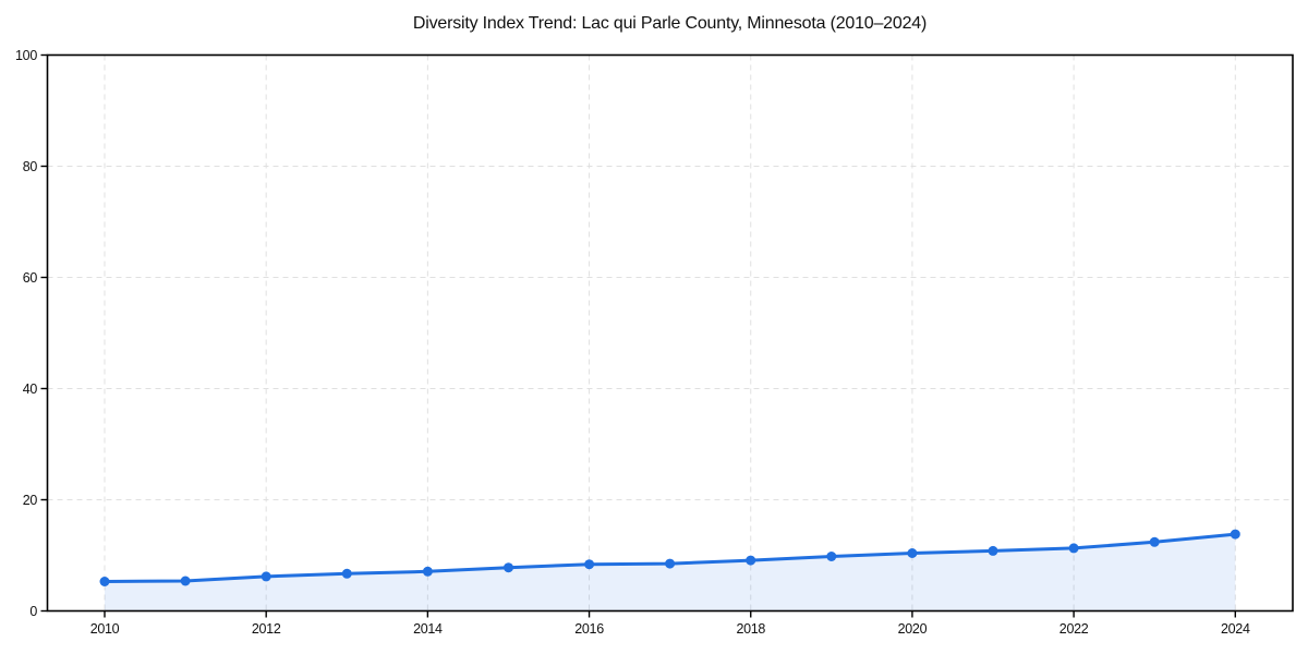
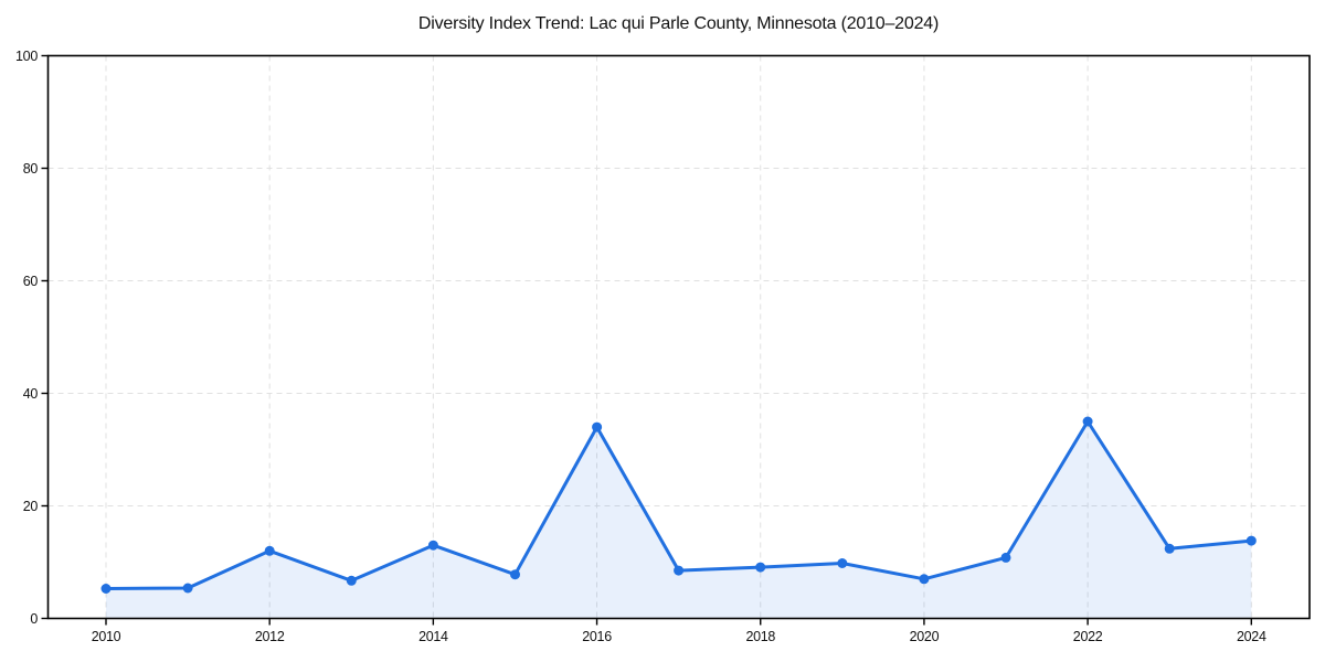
2012: 6 -> 12
2014: 7 -> 13
2016: 8 -> 34
2020: 10 -> 7
2022: 11 -> 35
